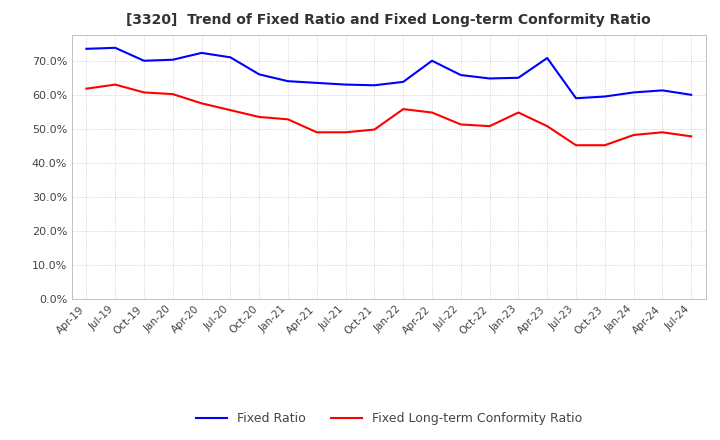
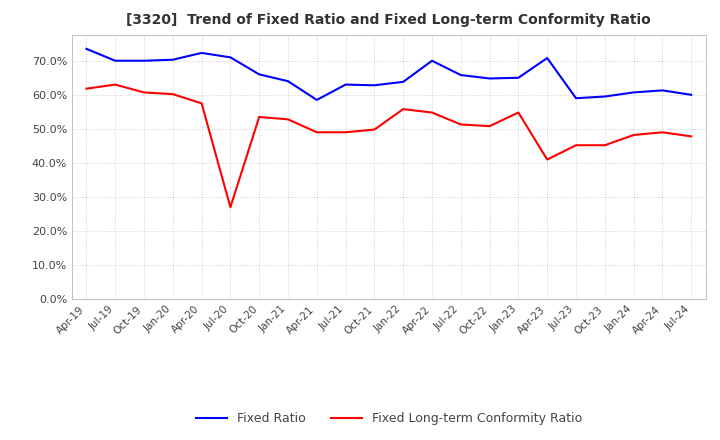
Fixed Ratio/Jul-19: 73.8% -> 70.0%
Fixed Long-term Conformity Ratio/Jul-20: 55.5% -> 27.0%
Fixed Ratio/Apr-21: 63.5% -> 58.5%
Fixed Long-term Conformity Ratio/Apr-23: 50.8% -> 41.0%
